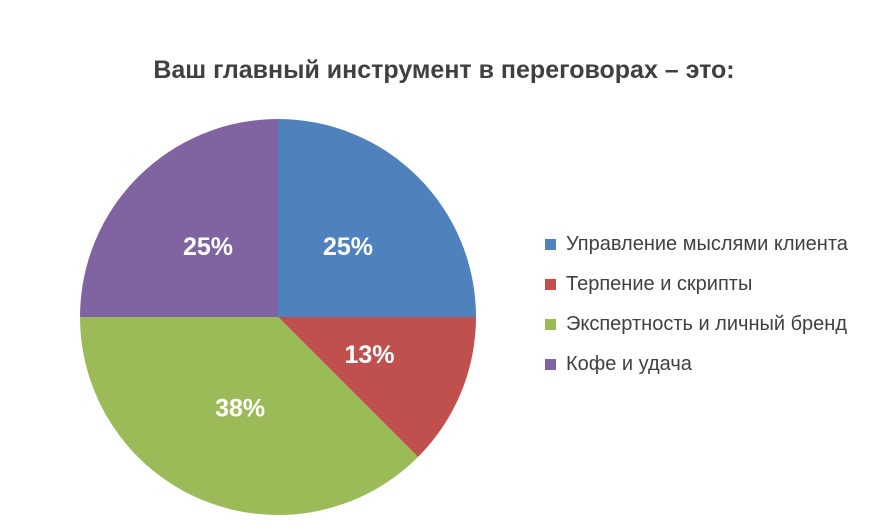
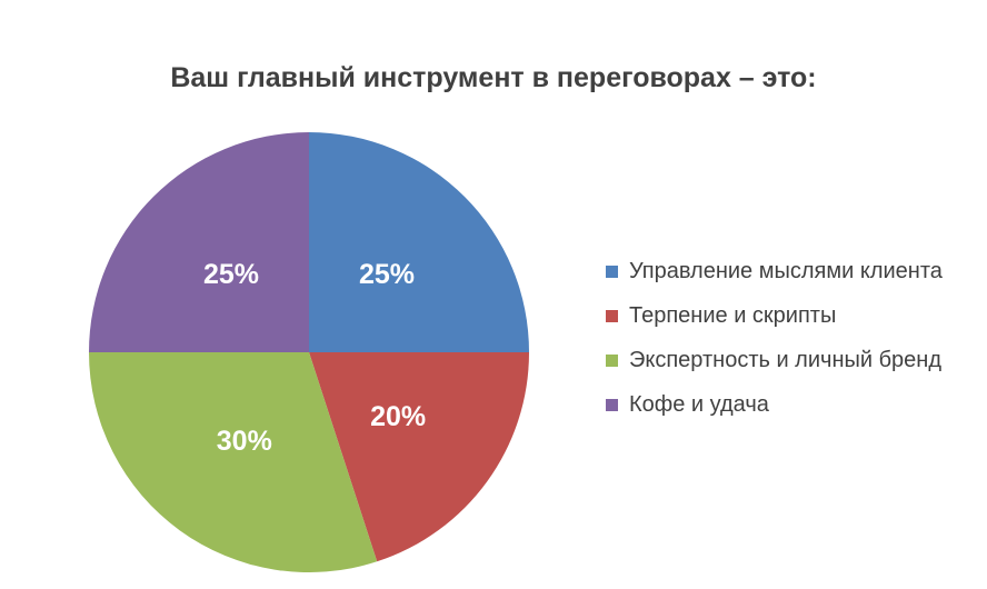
Терпение и скрипты: 13% -> 20%
Экспертность и личный бренд: 38% -> 30%
